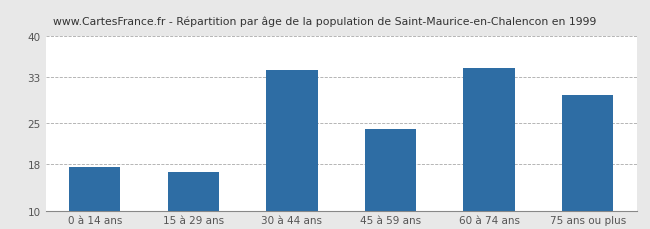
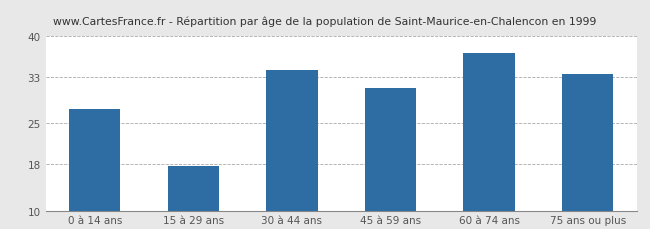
0 à 14 ans: 17.4 -> 27.5
15 à 29 ans: 16.6 -> 17.6
45 à 59 ans: 24.0 -> 31.0
60 à 74 ans: 34.4 -> 37.0
75 ans ou plus: 29.8 -> 33.5
